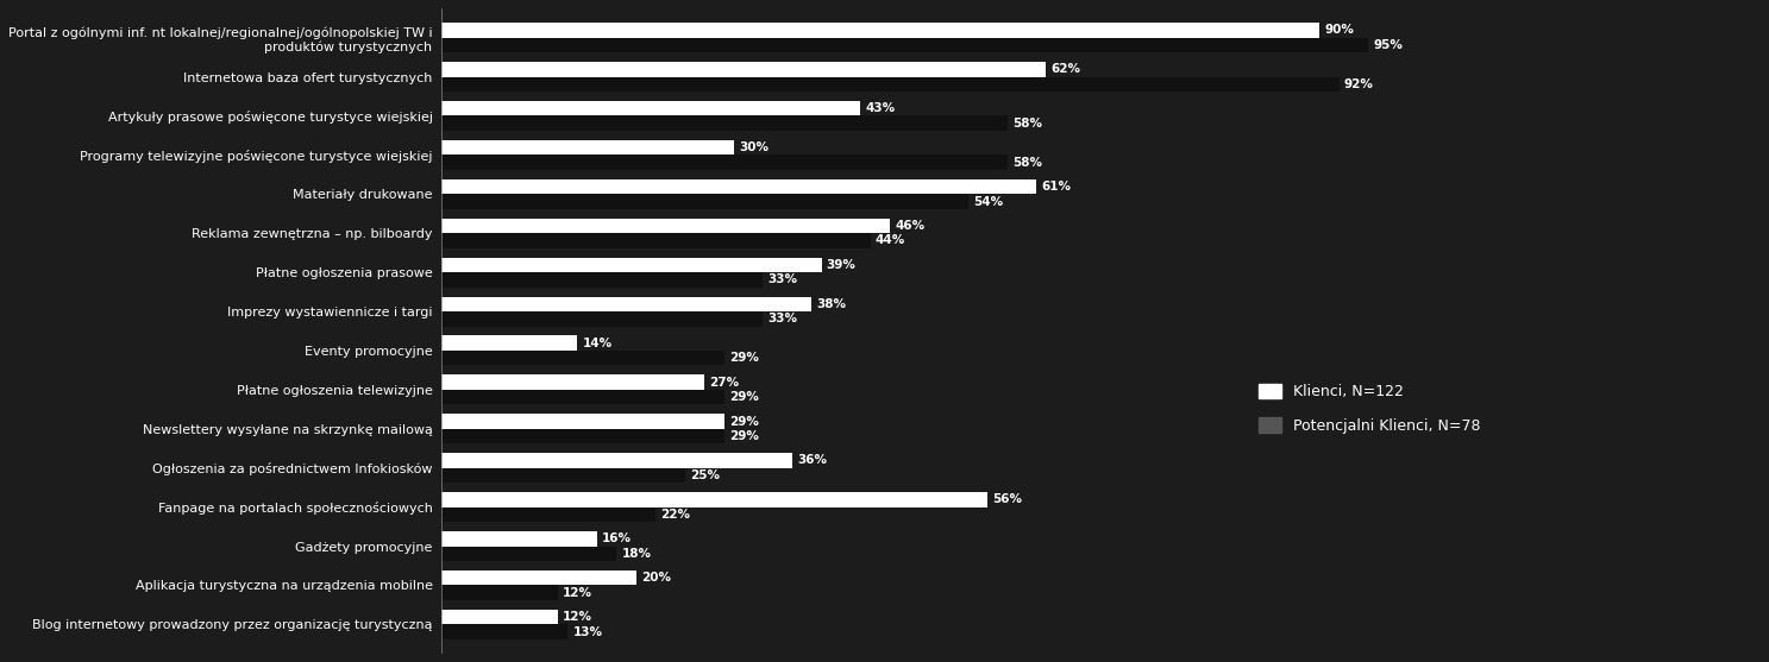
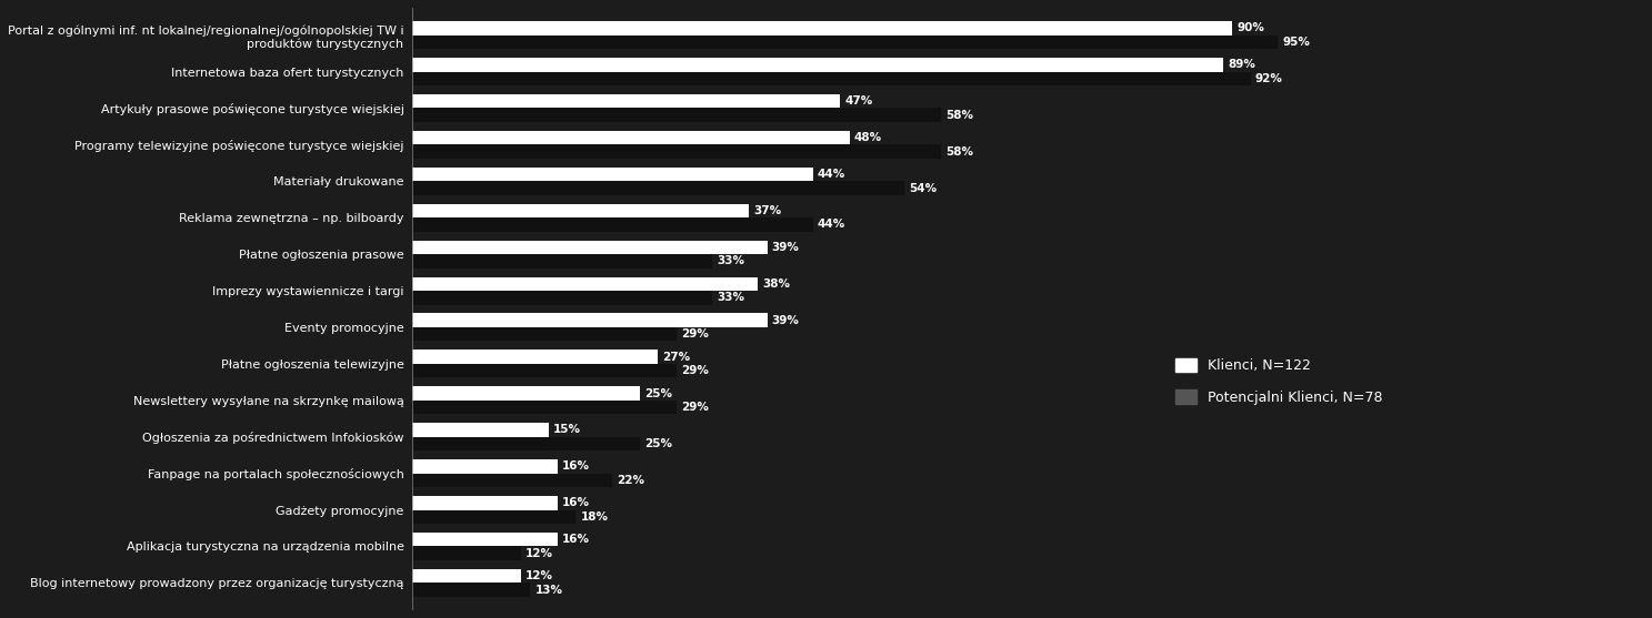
Klienci, N=122/Internetowa baza ofert turystycznych: 62% -> 89%
Klienci, N=122/Artykuły prasowe poświęcone turystyce wiejskiej: 43% -> 47%
Klienci, N=122/Programy telewizyjne poświęcone turystyce wiejskiej: 30% -> 48%
Klienci, N=122/Materiały drukowane: 61% -> 44%
Klienci, N=122/Reklama zewnętrzna – np. bilboardy: 46% -> 37%
Klienci, N=122/Eventy promocyjne: 14% -> 39%
Klienci, N=122/Newslettery wysyłane na skrzynkę mailową: 29% -> 25%
Klienci, N=122/Ogłoszenia za pośrednictwem Infokiosków: 36% -> 15%
Klienci, N=122/Fanpage na portalach społecznościowych: 56% -> 16%
Klienci, N=122/Aplikacja turystyczna na urządzenia mobilne: 20% -> 16%
